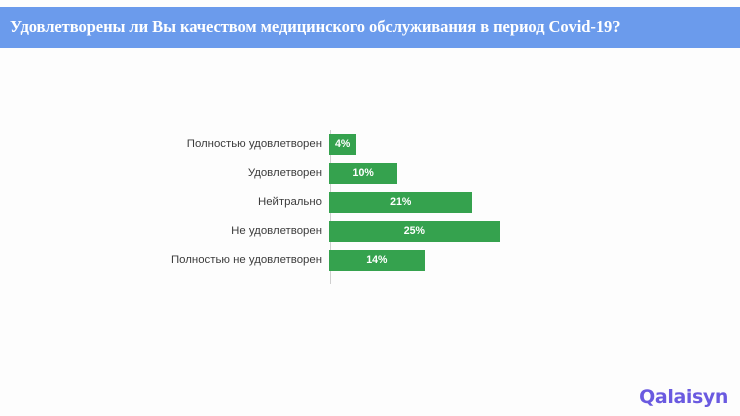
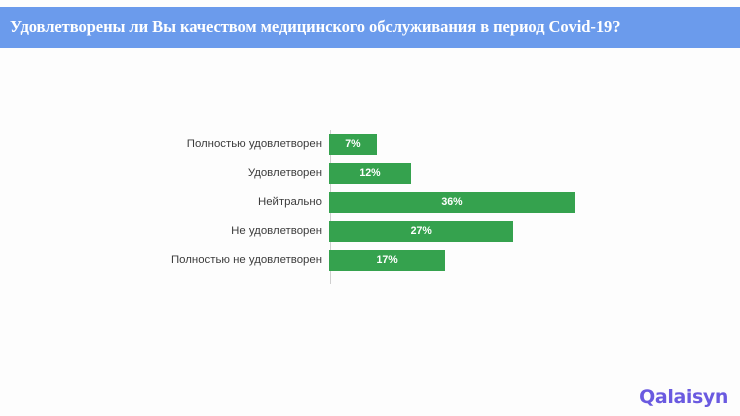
Полностью удовлетворен: 4% -> 7%
Удовлетворен: 10% -> 12%
Нейтрально: 21% -> 36%
Не удовлетворен: 25% -> 27%
Полностью не удовлетворен: 14% -> 17%
